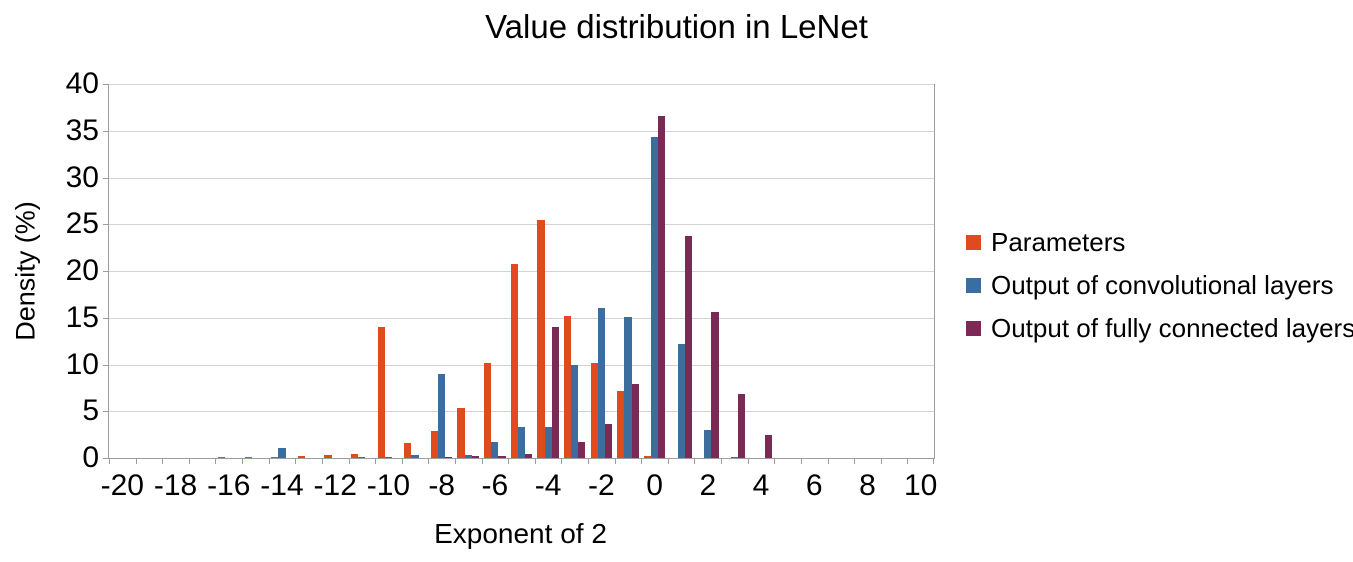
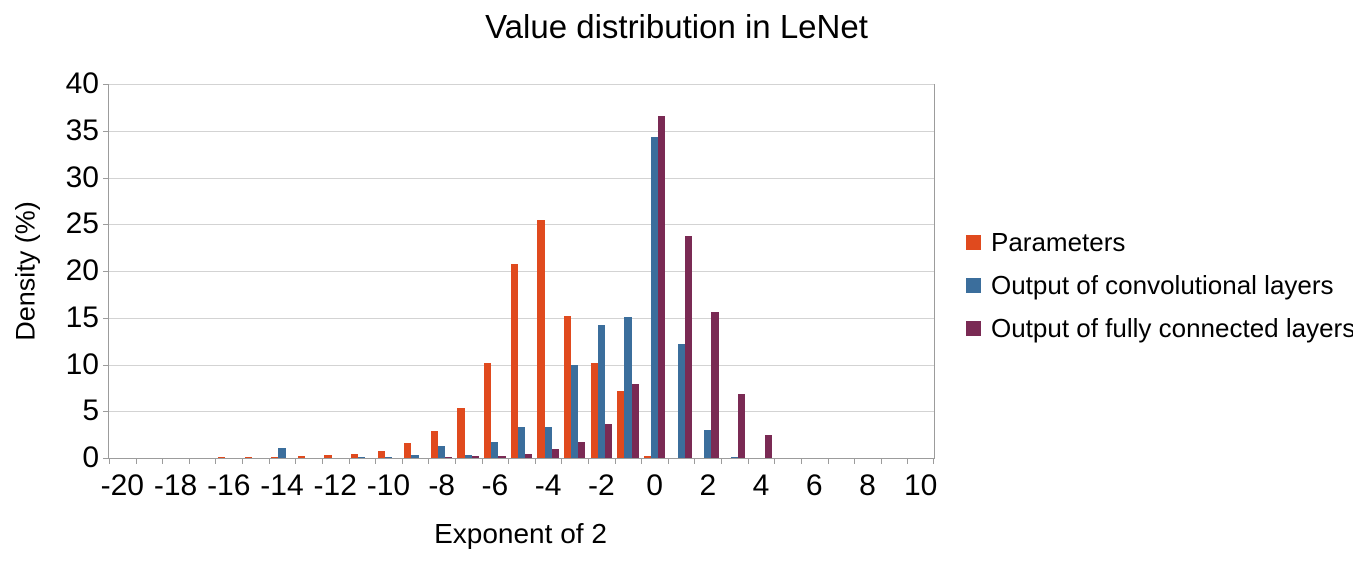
Parameters/-10: 14 -> 1
Output of convolutional layers/-8: 9 -> 1
Output of fully connected layers/-4: 14 -> 1
Output of convolutional layers/-2: 16 -> 14
